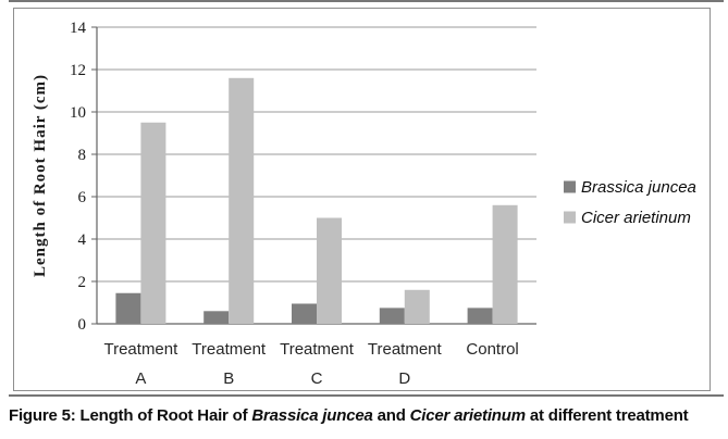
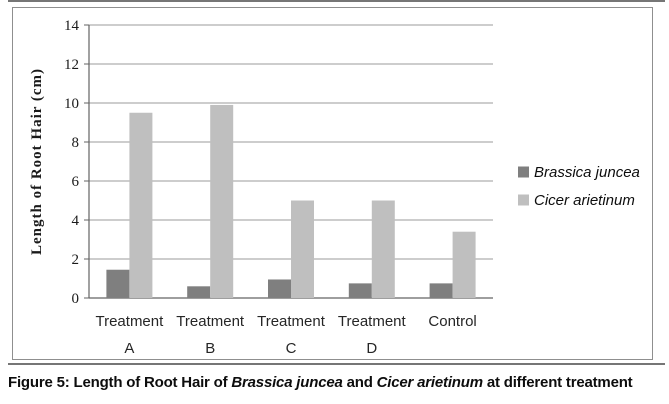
Cicer arietinum/Treatment B: 11.6 -> 9.9
Cicer arietinum/Treatment D: 1.6 -> 5.0
Cicer arietinum/Control: 5.6 -> 3.4
